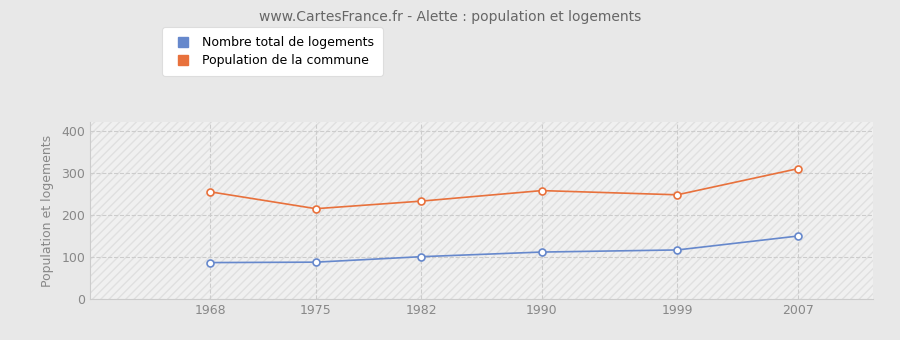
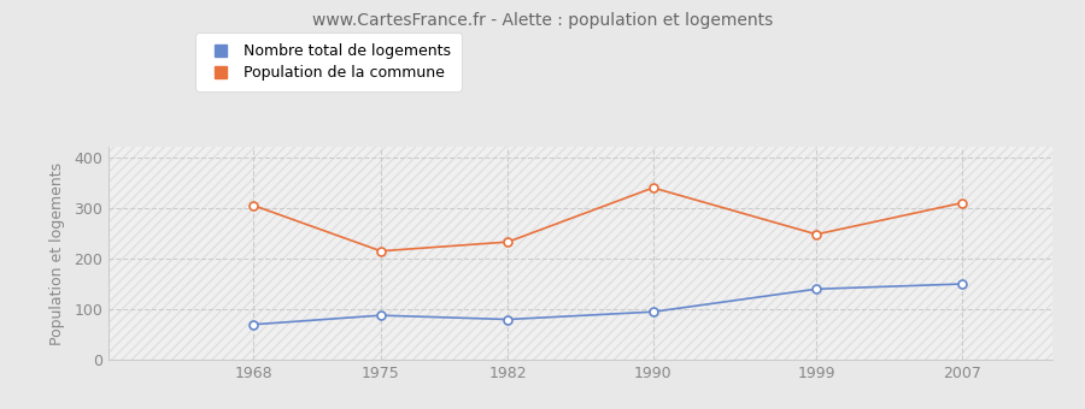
Nombre total de logements/1968: 87 -> 70
Population de la commune/1968: 255 -> 305
Nombre total de logements/1982: 101 -> 80
Nombre total de logements/1990: 112 -> 95
Population de la commune/1990: 258 -> 340
Nombre total de logements/1999: 117 -> 140
